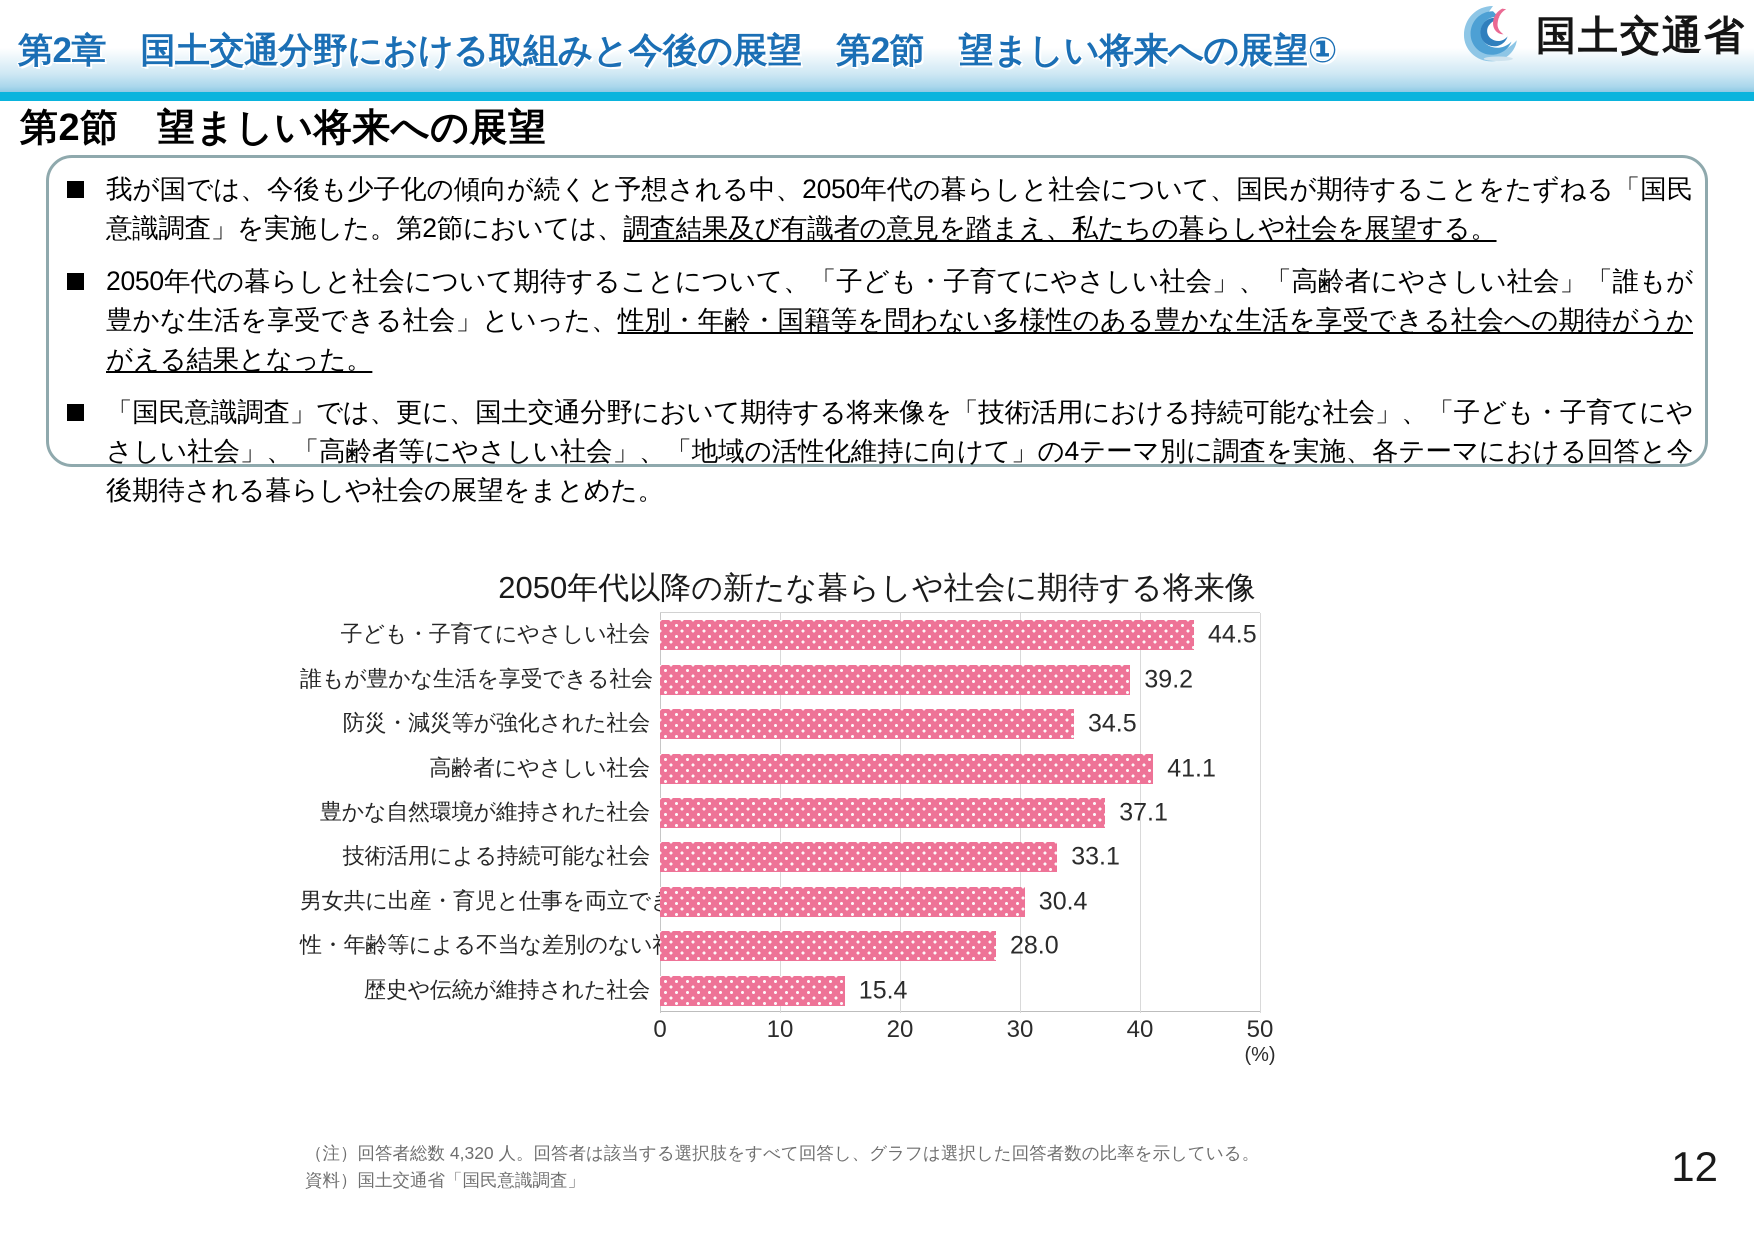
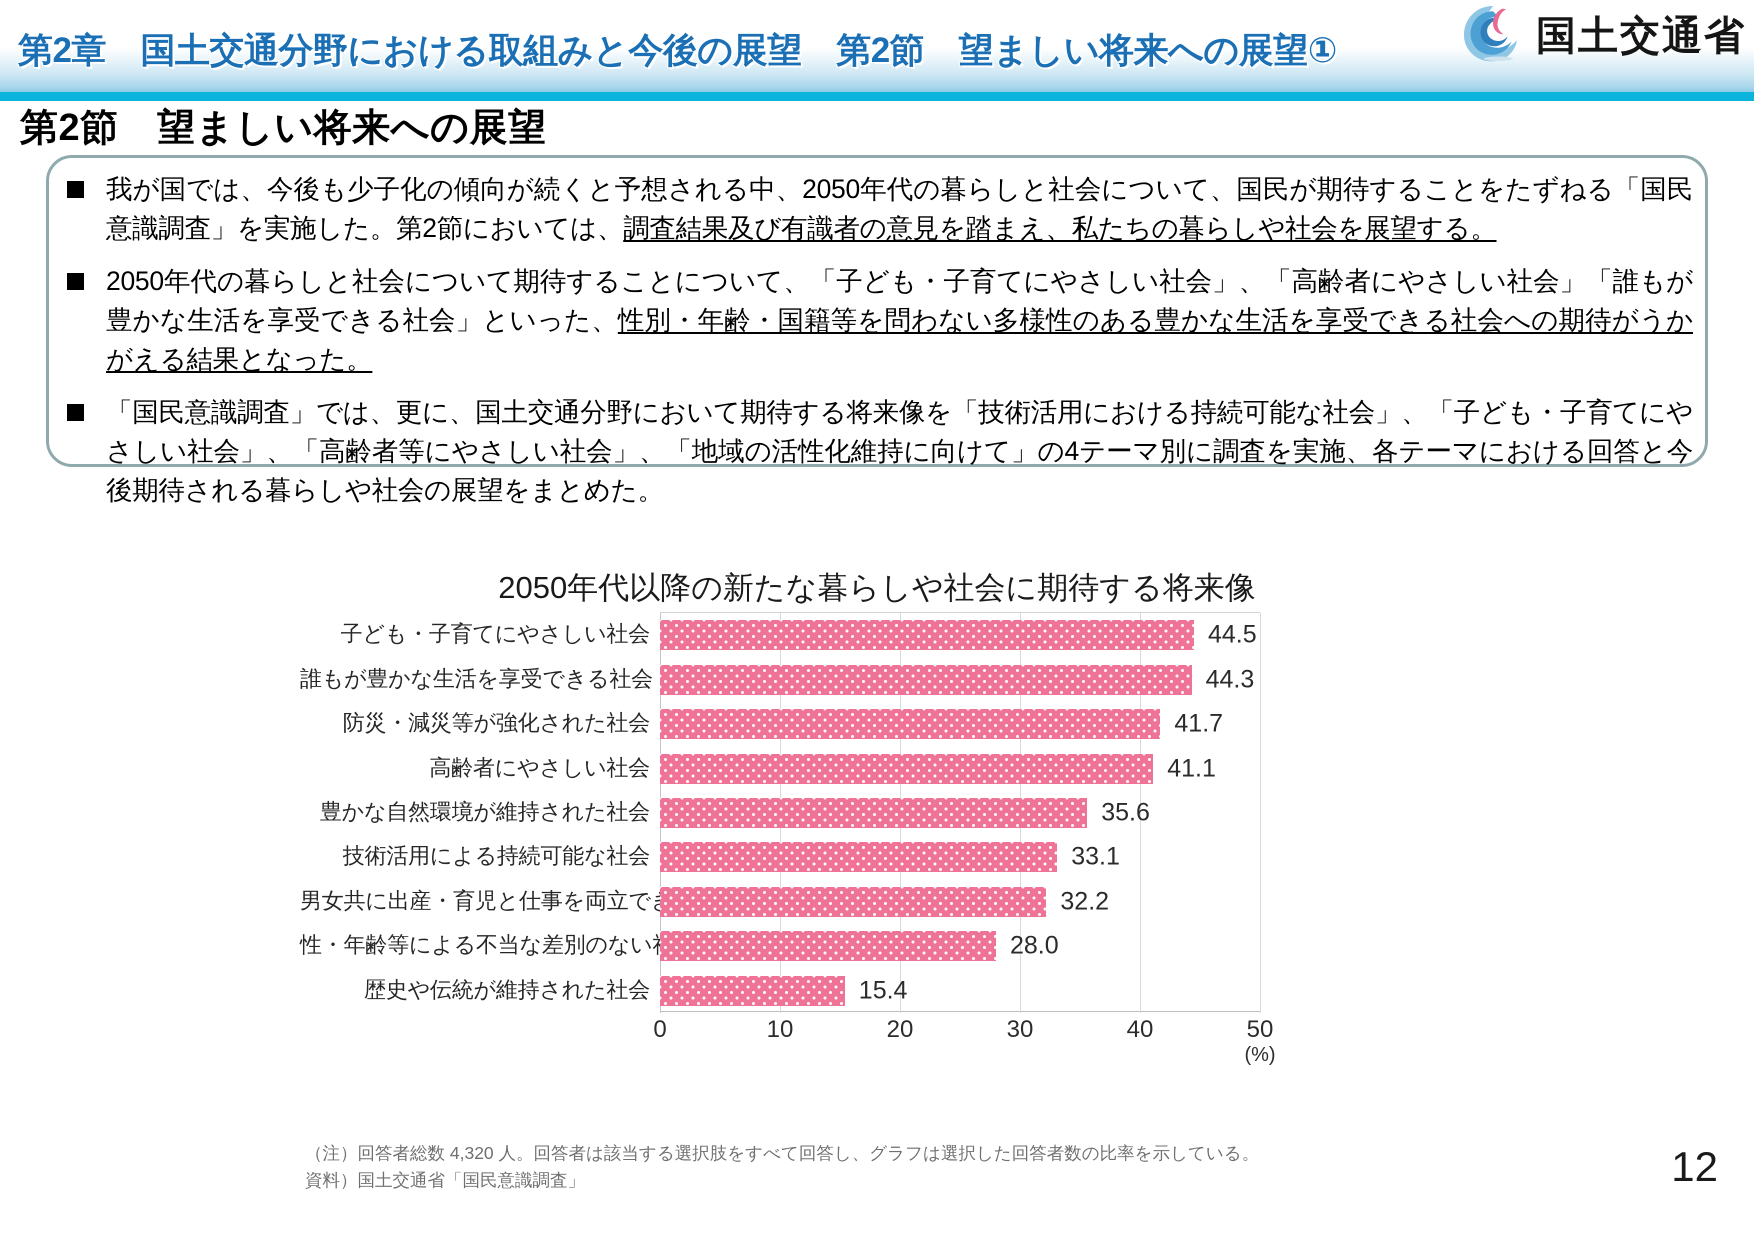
誰もが豊かな生活を享受できる社会: 39.2 -> 44.3
防災・減災等が強化された社会: 34.5 -> 41.7
豊かな自然環境が維持された社会: 37.1 -> 35.6
男女共に出産・育児と仕事を両立できる社会: 30.4 -> 32.2
